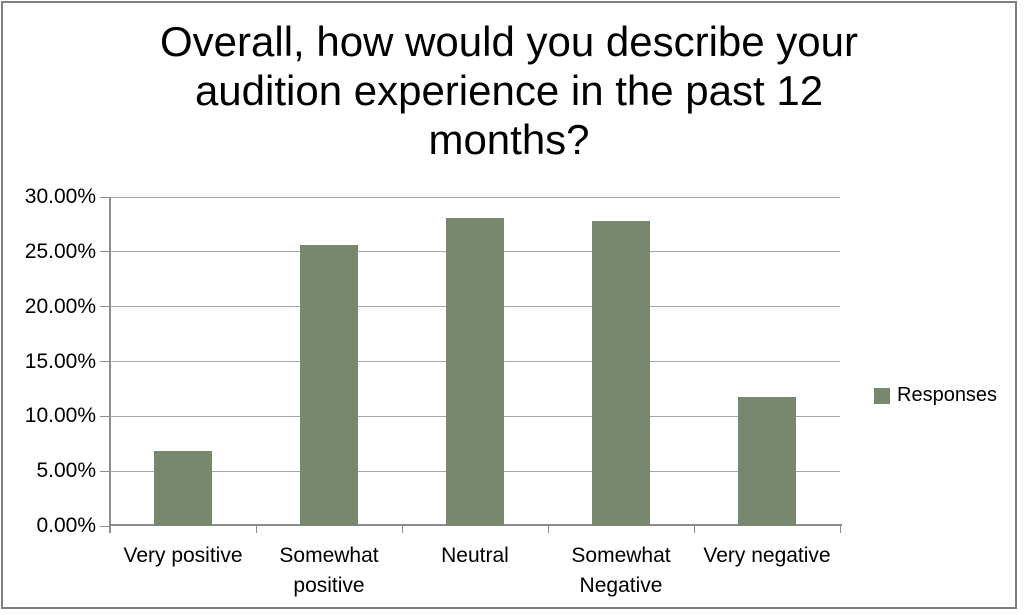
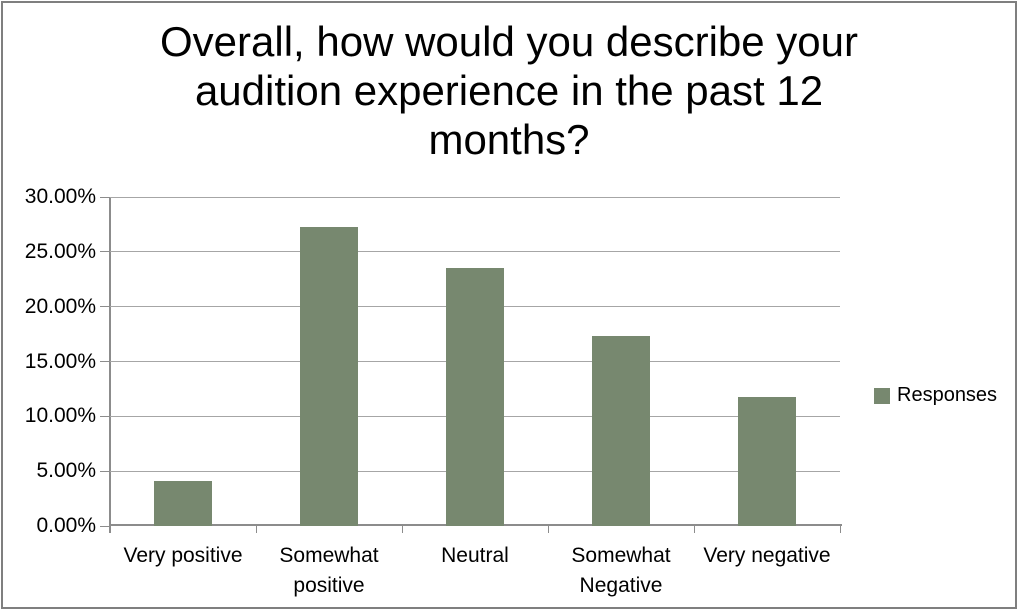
Very positive: 6.8% -> 4.1%
Somewhat positive: 25.6% -> 27.3%
Neutral: 28.1% -> 23.5%
Somewhat Negative: 27.8% -> 17.3%
